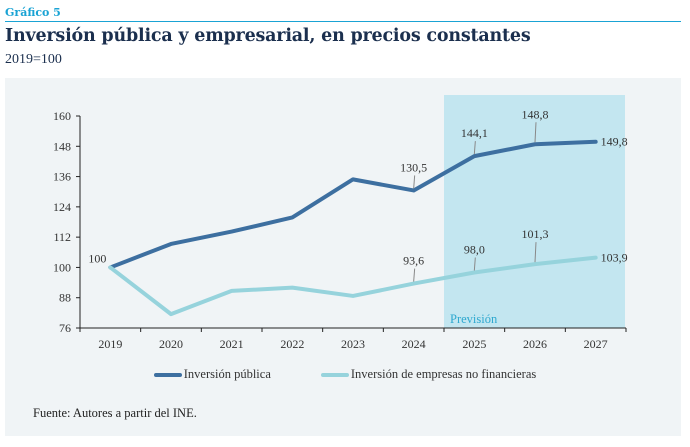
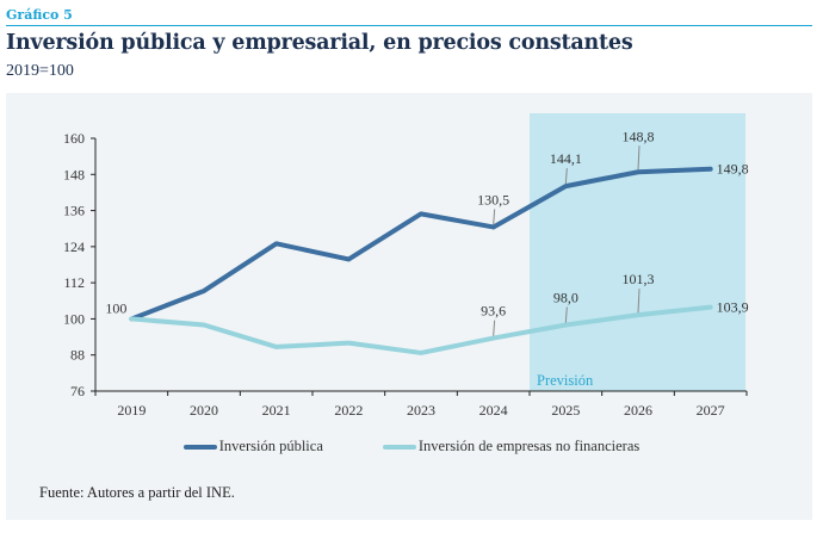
Inversión de empresas no financieras/2020: 82 -> 98
Inversión pública/2021: 114 -> 125
